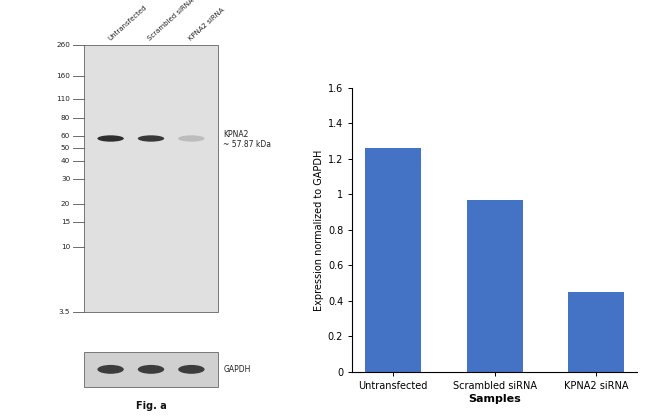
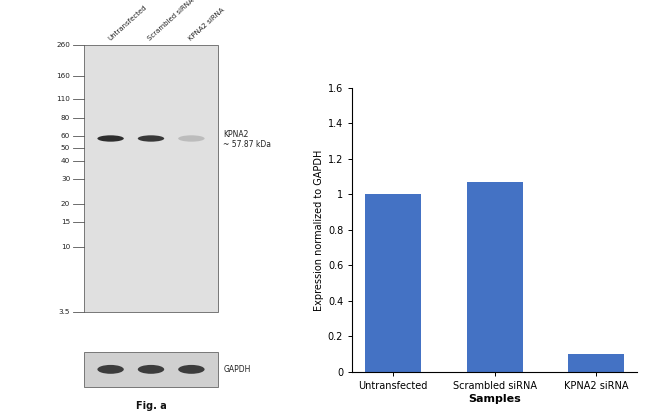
Untransfected: 1.26 -> 1.00
Scrambled siRNA: 0.97 -> 1.07
KPNA2 siRNA: 0.45 -> 0.10
